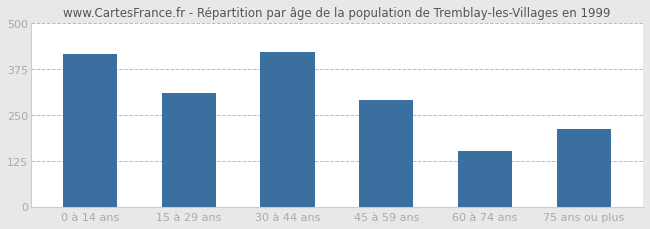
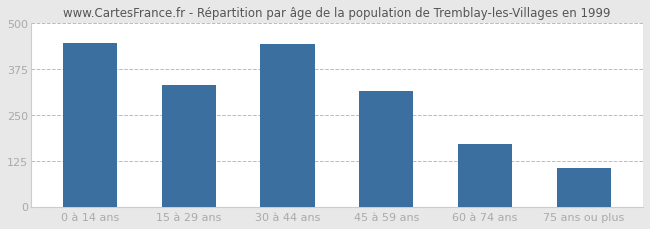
0 à 14 ans: 415 -> 445
15 à 29 ans: 310 -> 330
30 à 44 ans: 420 -> 442
45 à 59 ans: 290 -> 315
60 à 74 ans: 150 -> 170
75 ans ou plus: 210 -> 105
